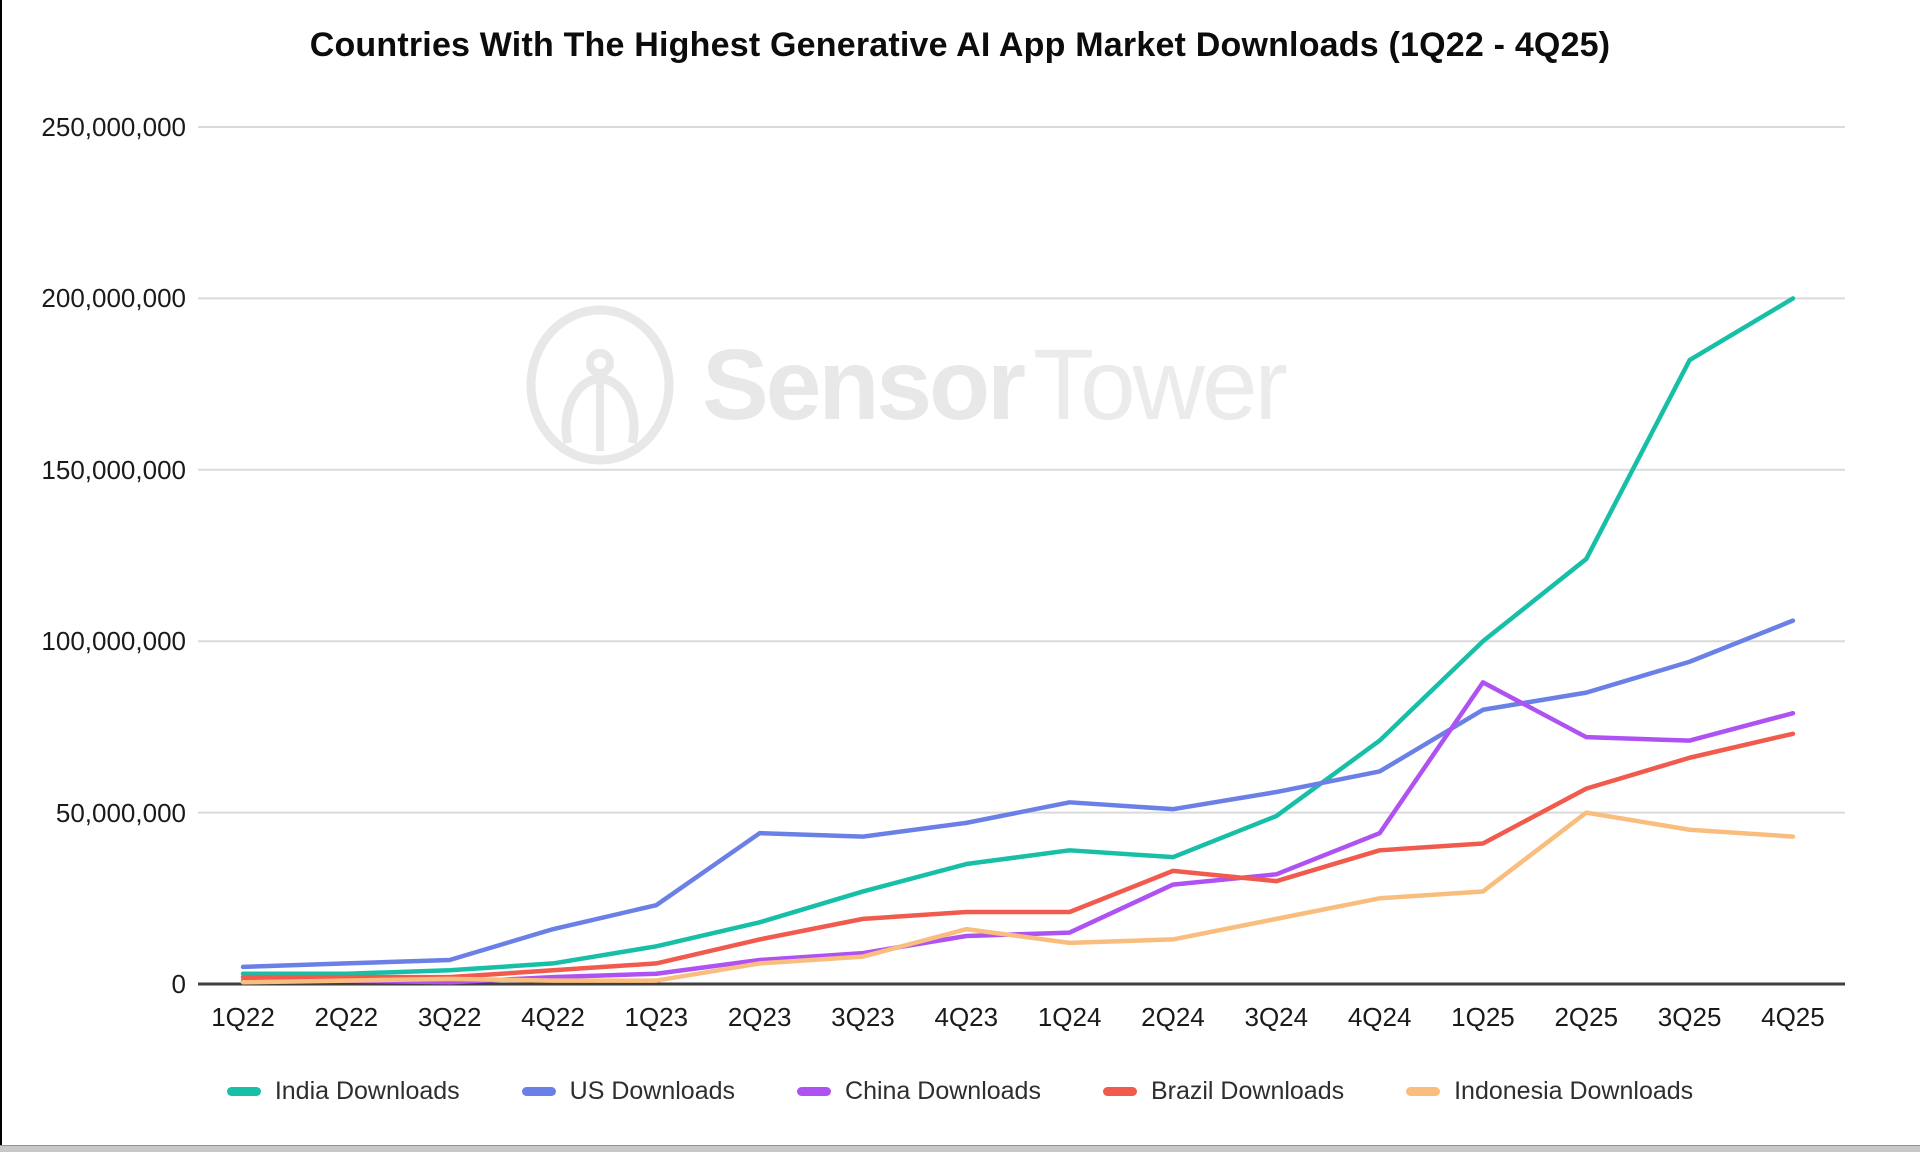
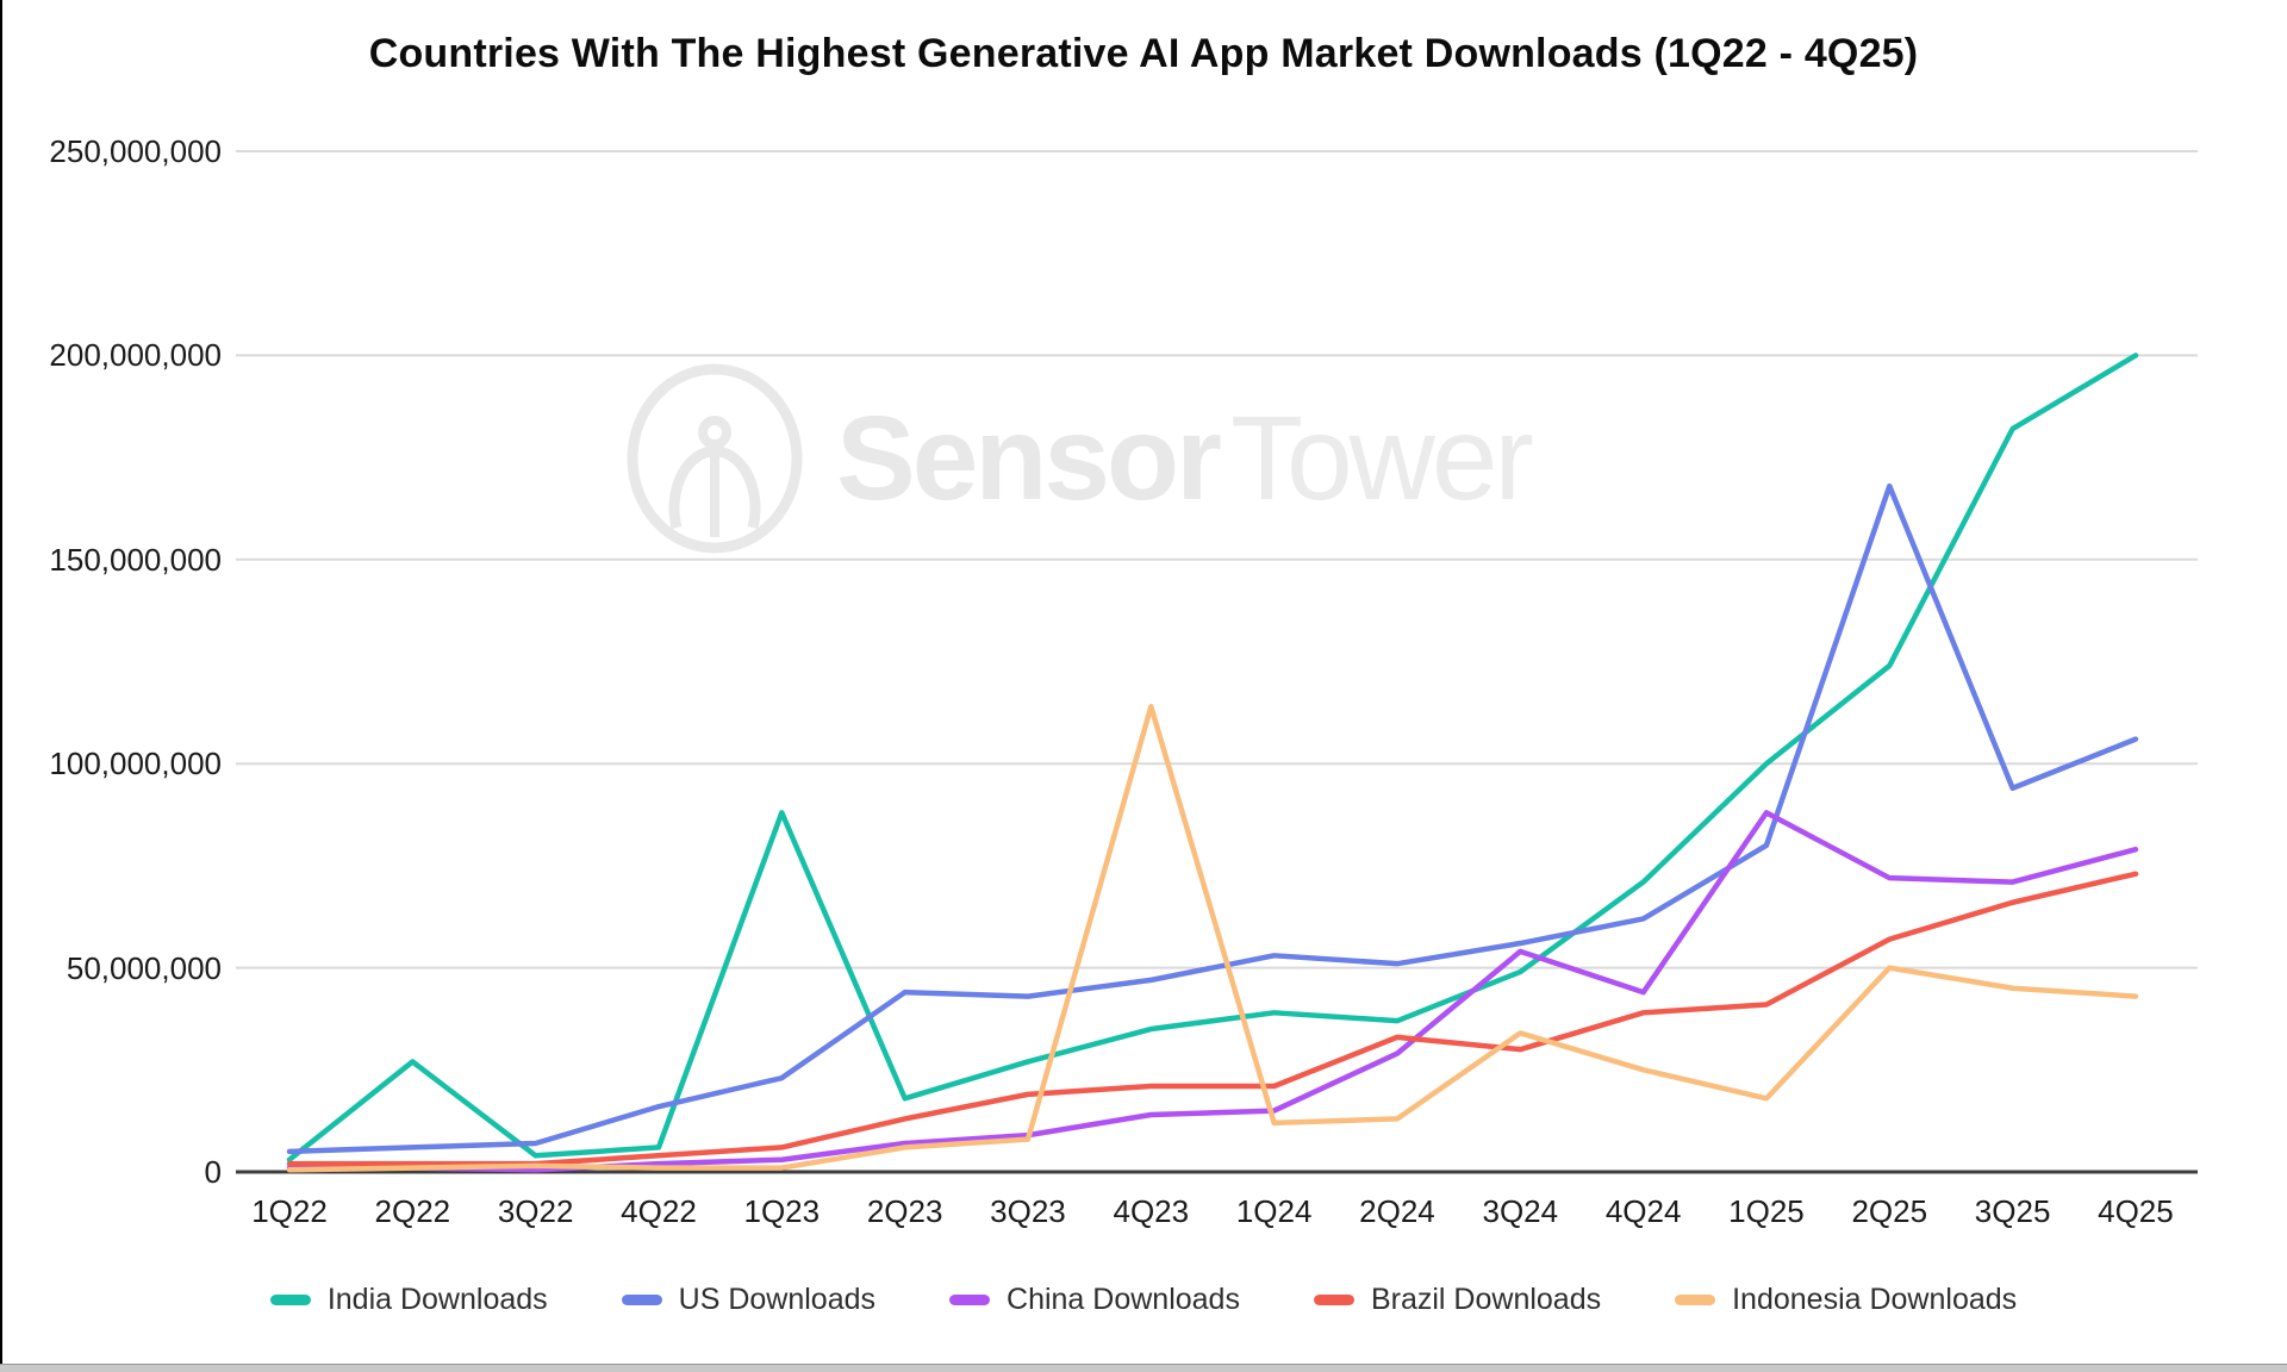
India Downloads/2Q22: 3000000 -> 27000000
India Downloads/1Q23: 11000000 -> 88000000
Indonesia Downloads/4Q23: 16000000 -> 114000000
China Downloads/3Q24: 32000000 -> 54000000
Indonesia Downloads/3Q24: 19000000 -> 34000000
Indonesia Downloads/1Q25: 27000000 -> 18000000
US Downloads/2Q25: 85000000 -> 168000000
